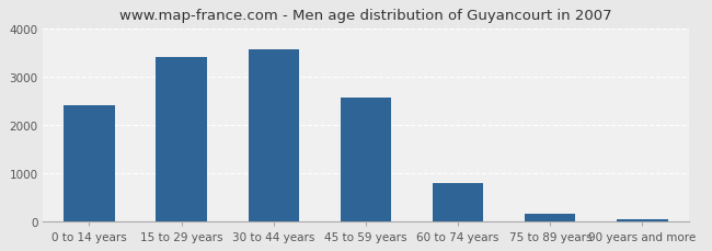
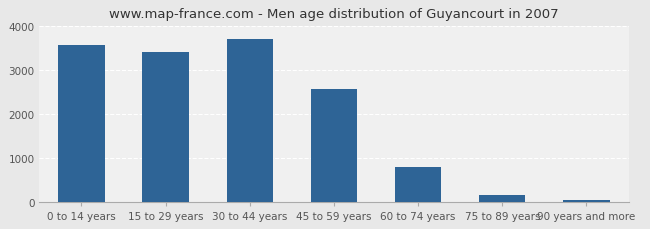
0 to 14 years: 2400 -> 3550
30 to 44 years: 3550 -> 3700
